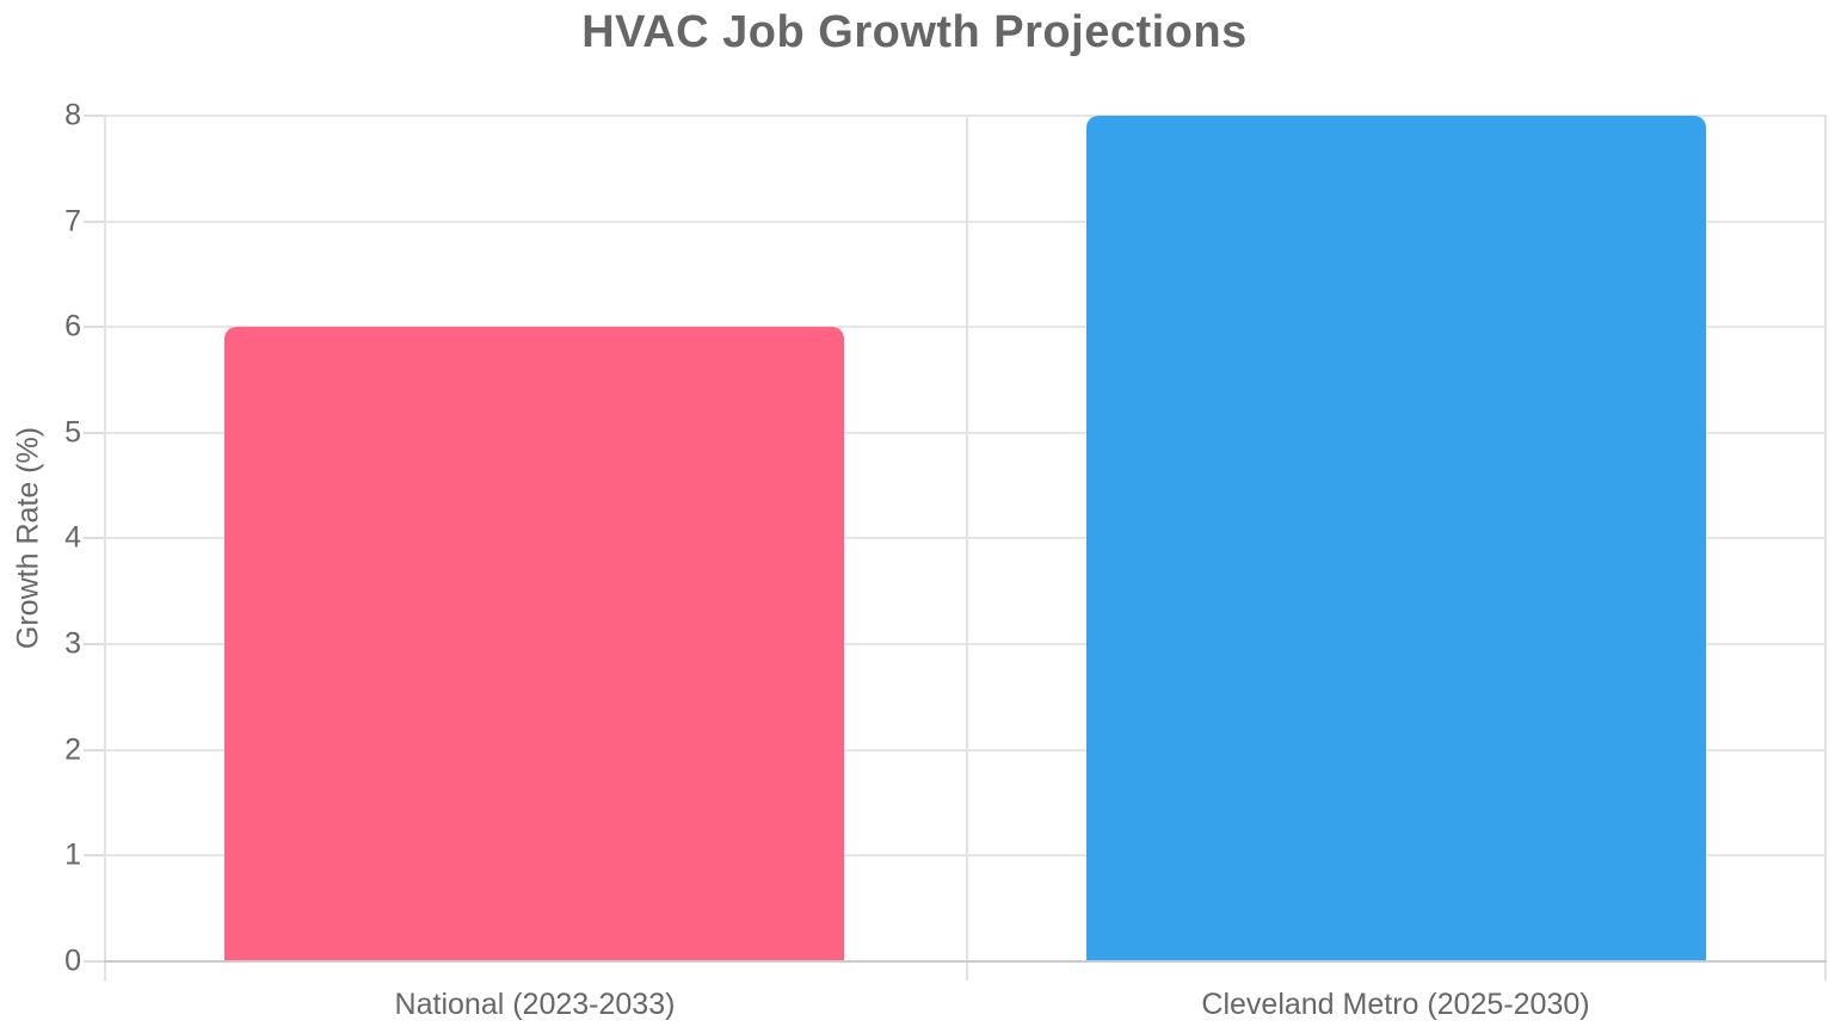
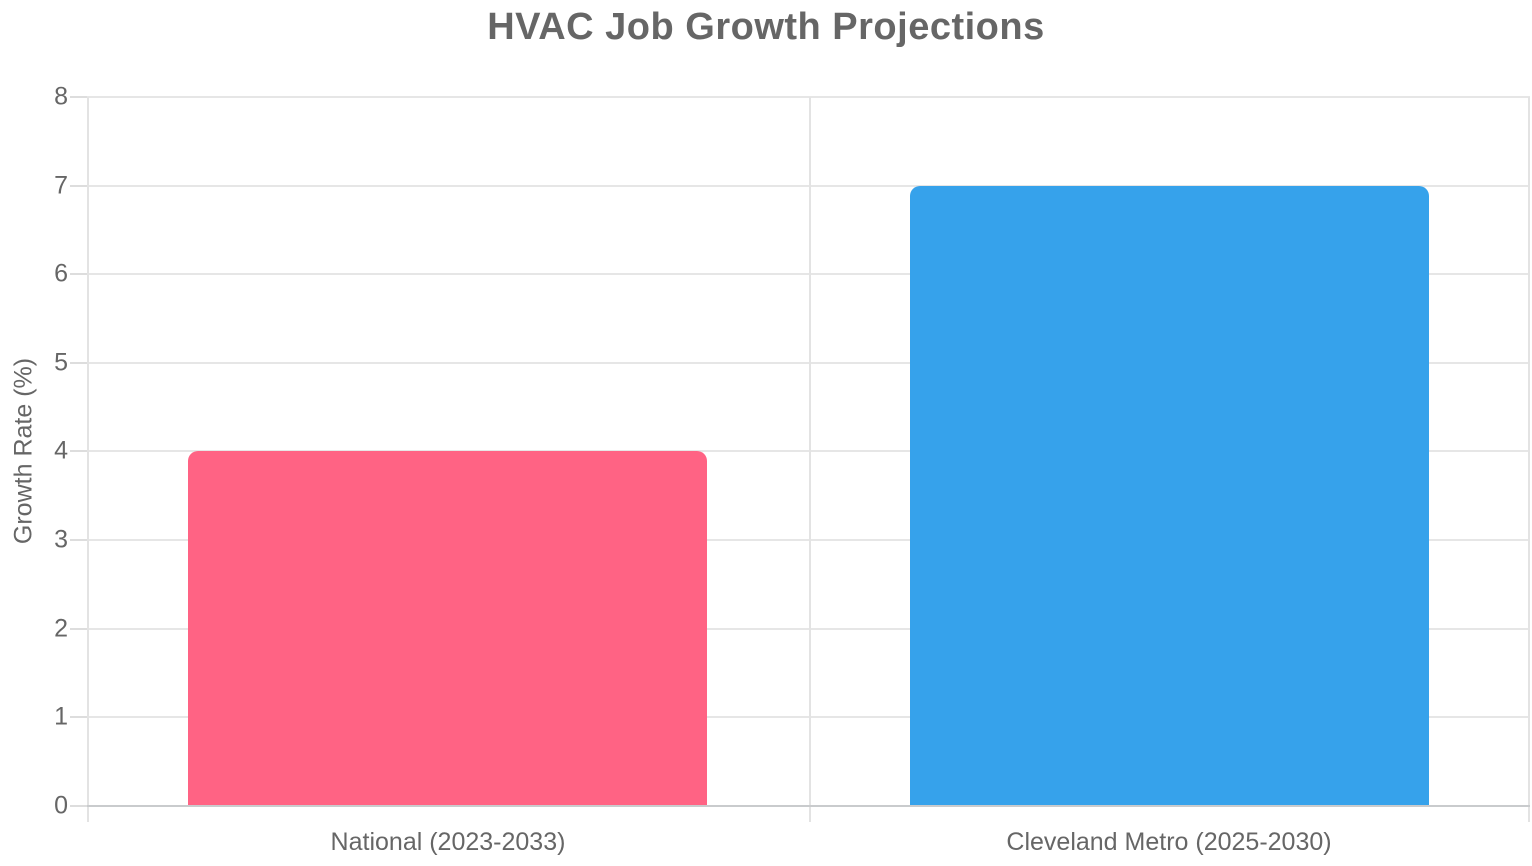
National (2023-2033): 6 -> 4
Cleveland Metro (2025-2030): 8 -> 7
